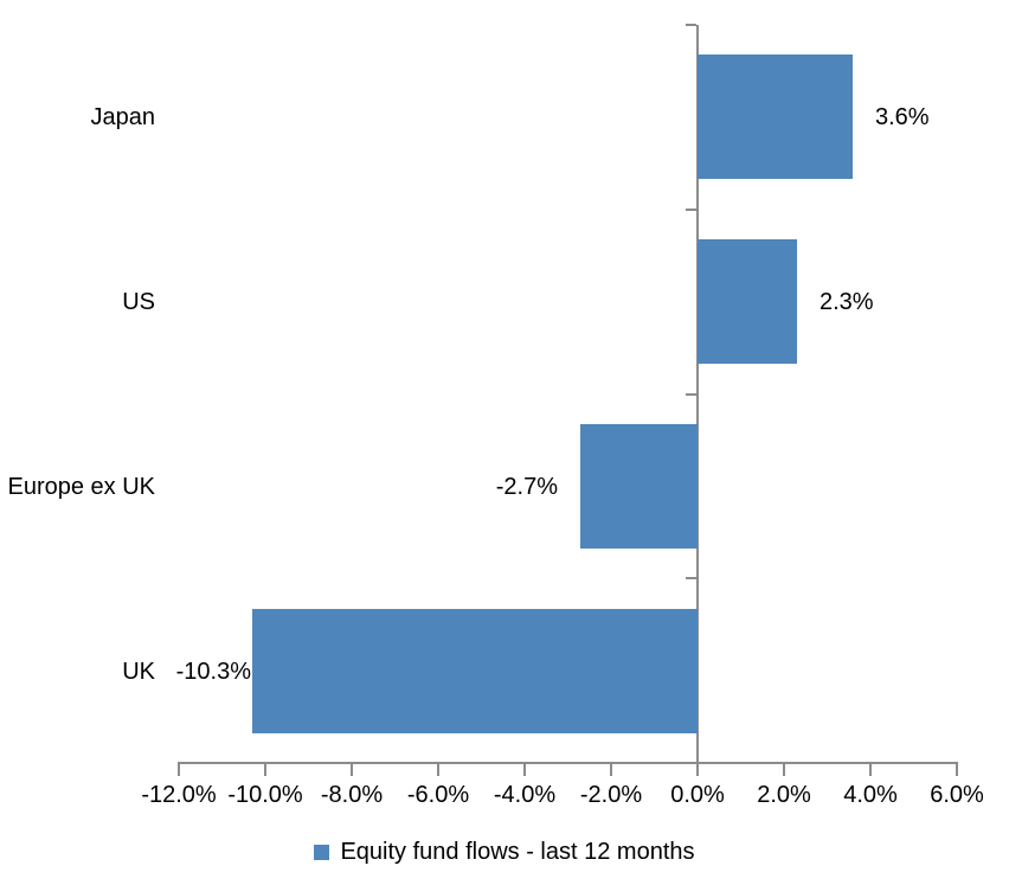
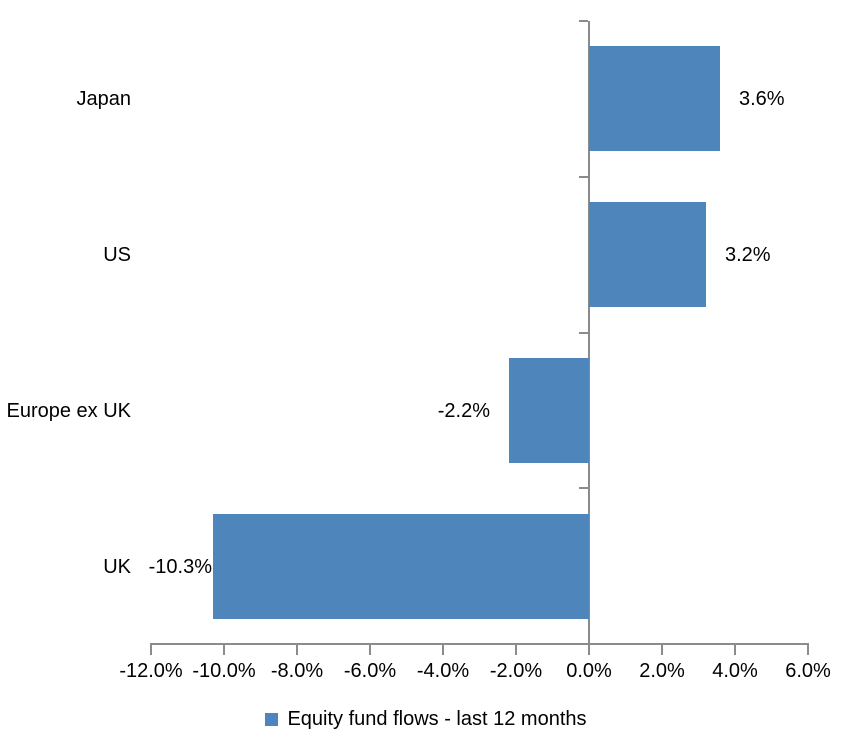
US: 2.3% -> 3.2%
Europe ex UK: -2.7% -> -2.2%
